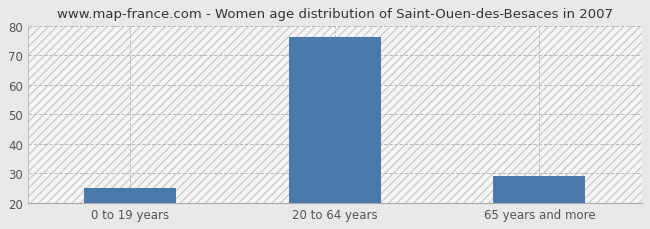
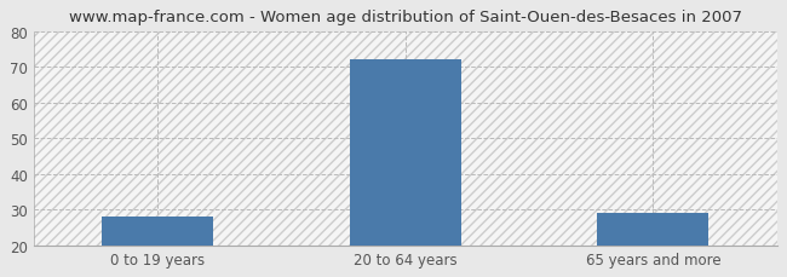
0 to 19 years: 25 -> 28
20 to 64 years: 76 -> 72
